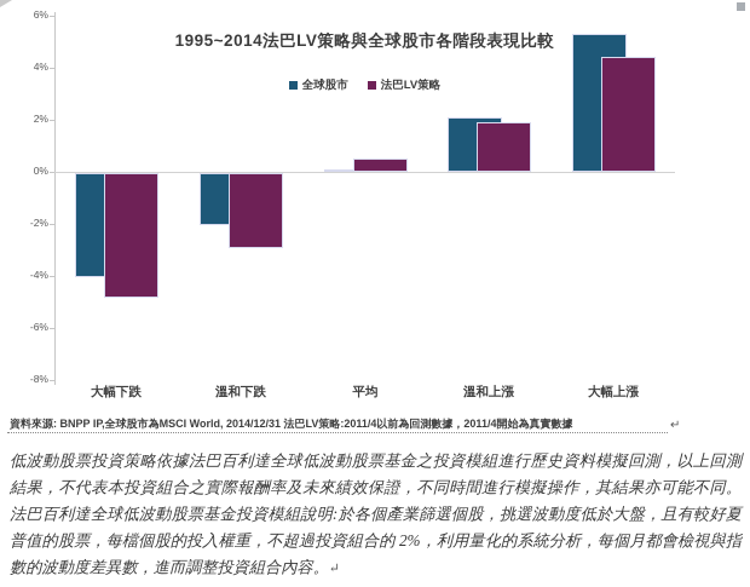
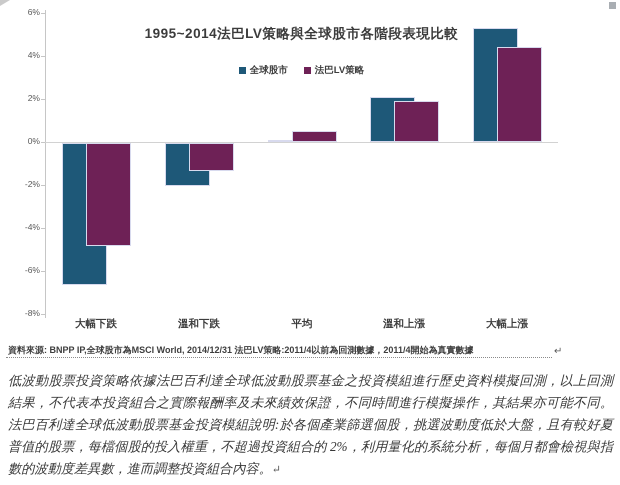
全球股市/大幅下跌: -4.0% -> -6.6%
法巴LV策略/溫和下跌: -2.9% -> -1.3%
